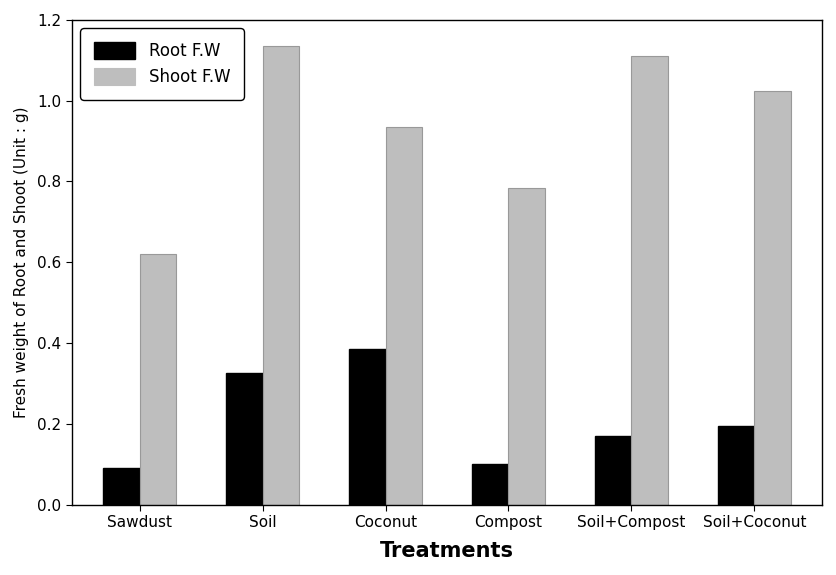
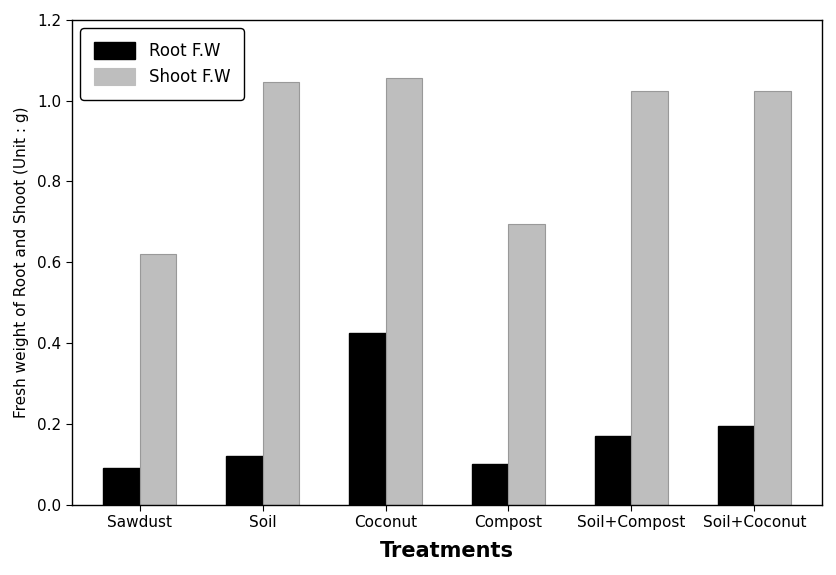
Root F.W/Soil: 0.325 -> 0.120
Shoot F.W/Soil: 1.135 -> 1.045
Root F.W/Coconut: 0.385 -> 0.425
Shoot F.W/Coconut: 0.935 -> 1.055
Shoot F.W/Compost: 0.785 -> 0.695
Shoot F.W/Soil+Compost: 1.110 -> 1.025
